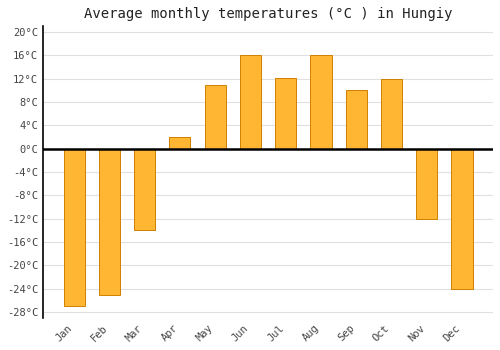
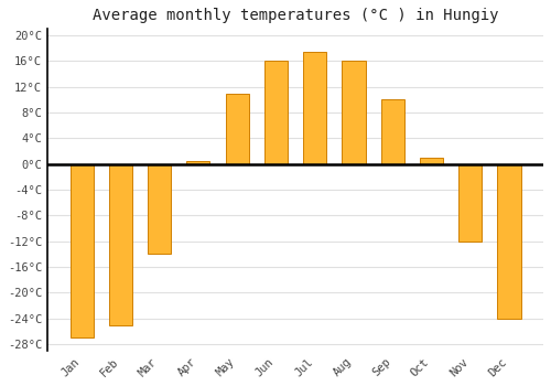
Apr: 2.0°C -> 0.5°C
Jul: 12.2°C -> 17.5°C
Oct: 12.0°C -> 1.0°C
